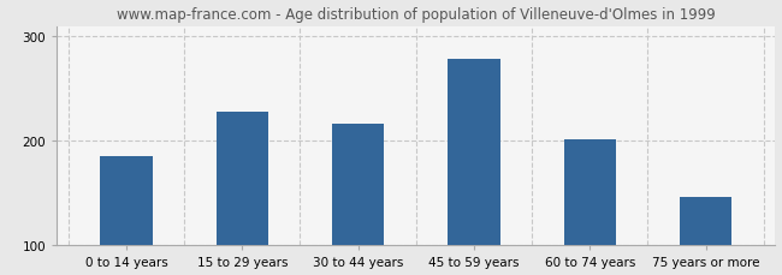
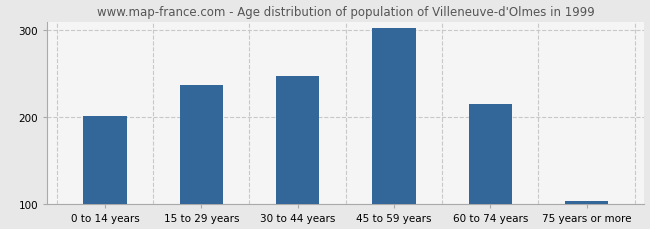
0 to 14 years: 186 -> 202
15 to 29 years: 228 -> 237
30 to 44 years: 216 -> 248
45 to 59 years: 278 -> 302
60 to 74 years: 202 -> 215
75 years or more: 146 -> 104
